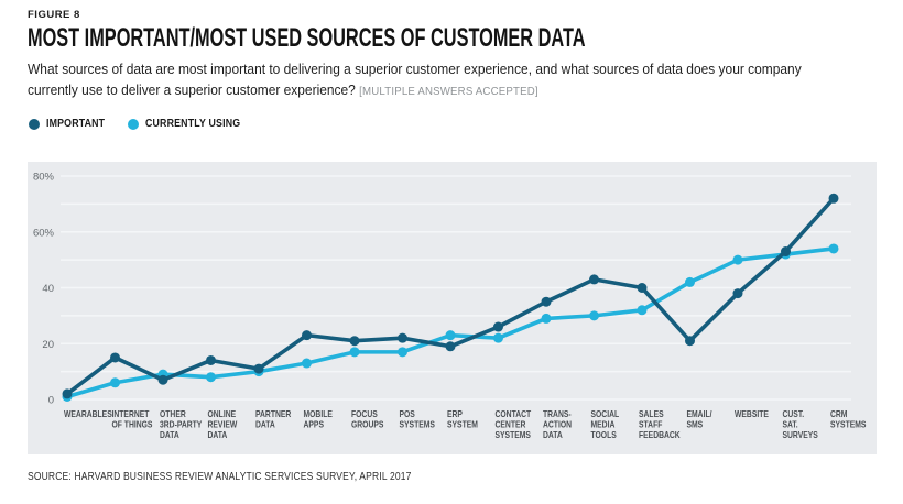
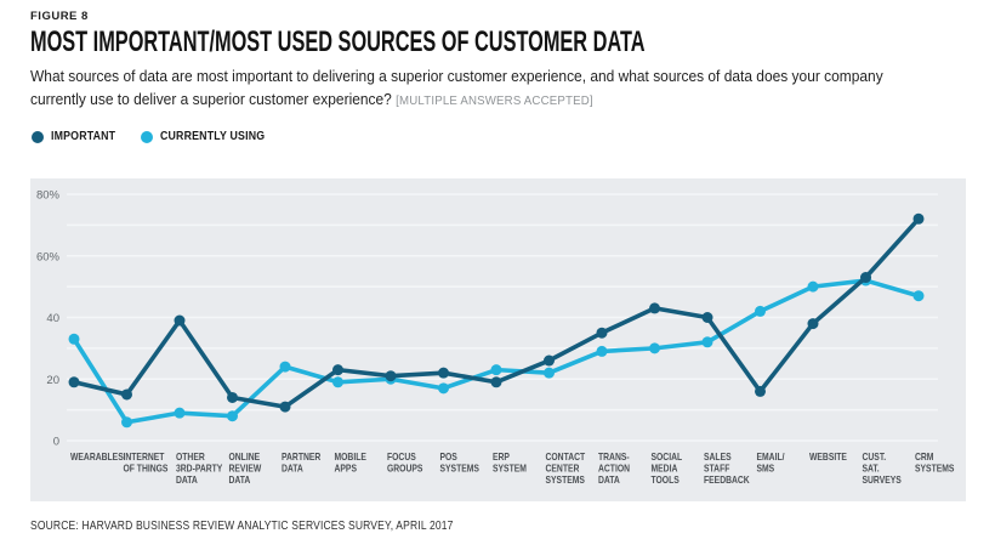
IMPORTANT/WEARABLES: 2% -> 19%
CURRENTLY USING/WEARABLES: 1% -> 33%
IMPORTANT/OTHER 3RD-PARTY DATA: 7% -> 39%
CURRENTLY USING/PARTNER DATA: 10% -> 24%
CURRENTLY USING/MOBILE APPS: 13% -> 19%
CURRENTLY USING/FOCUS GROUPS: 17% -> 20%
IMPORTANT/EMAIL/SMS: 21% -> 16%
CURRENTLY USING/CRM SYSTEMS: 54% -> 47%
